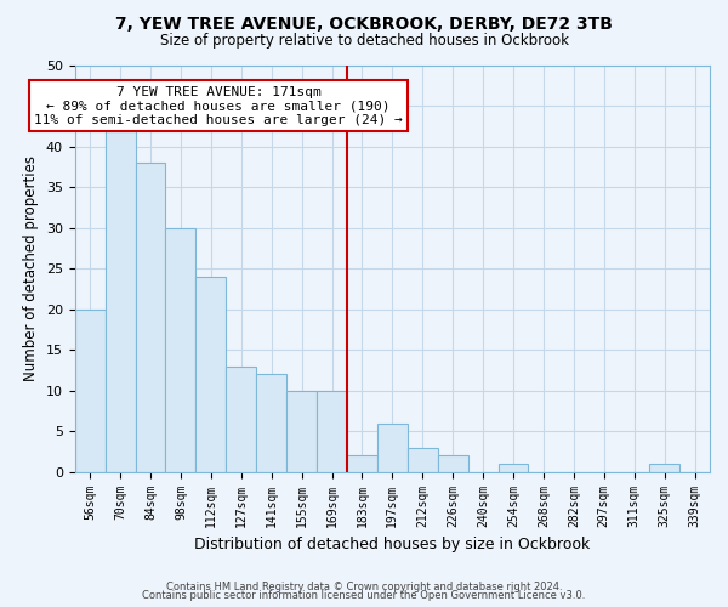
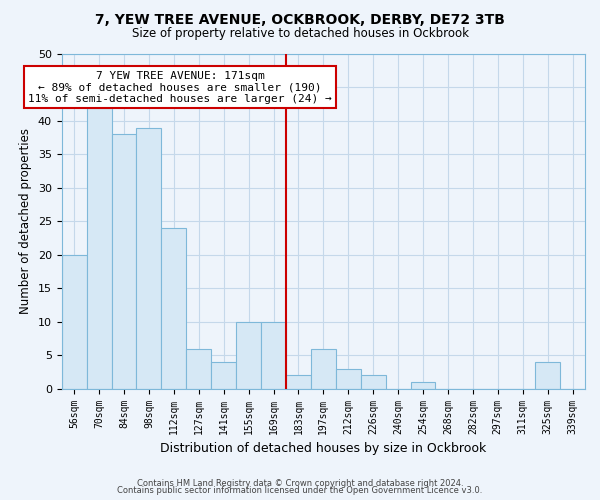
98sqm: 30 -> 39
127sqm: 13 -> 6
141sqm: 12 -> 4
325sqm: 1 -> 4
